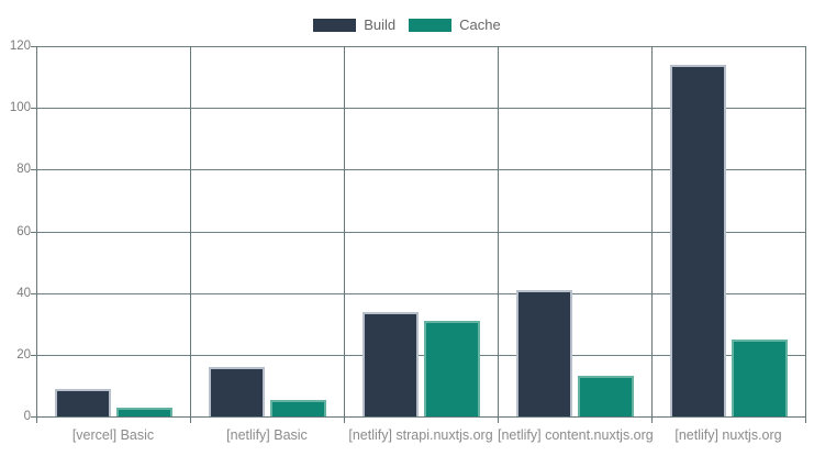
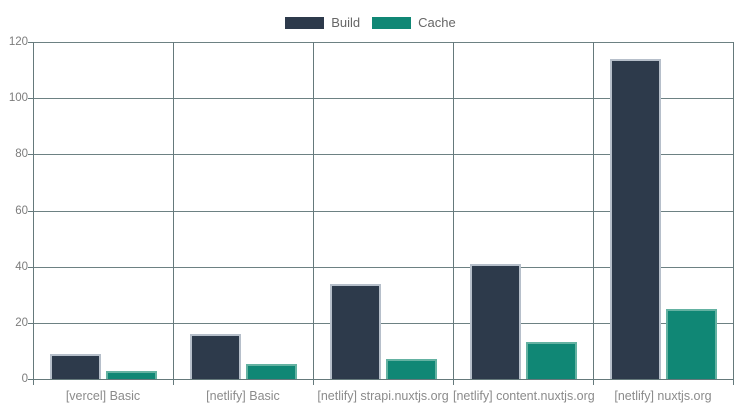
Cache/[netlify] strapi.nuxtjs.org: 31 -> 7
